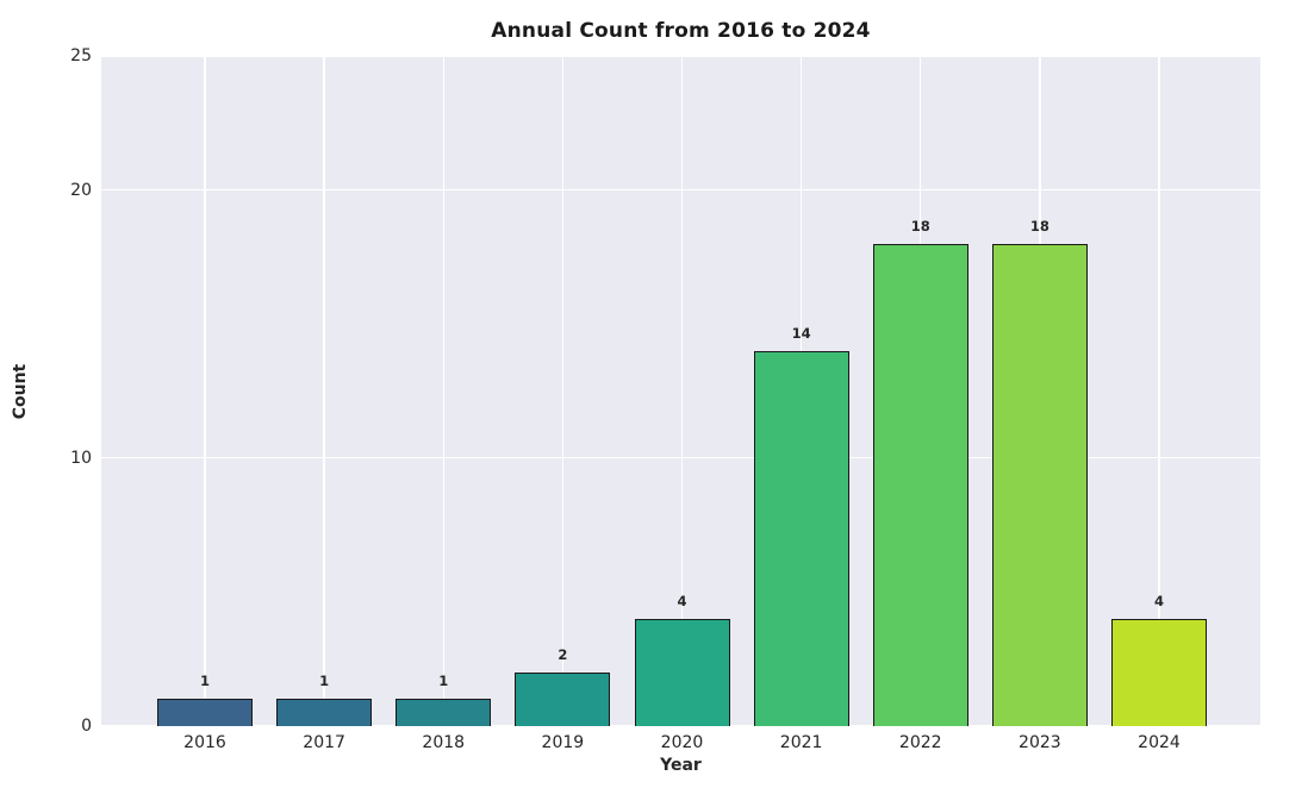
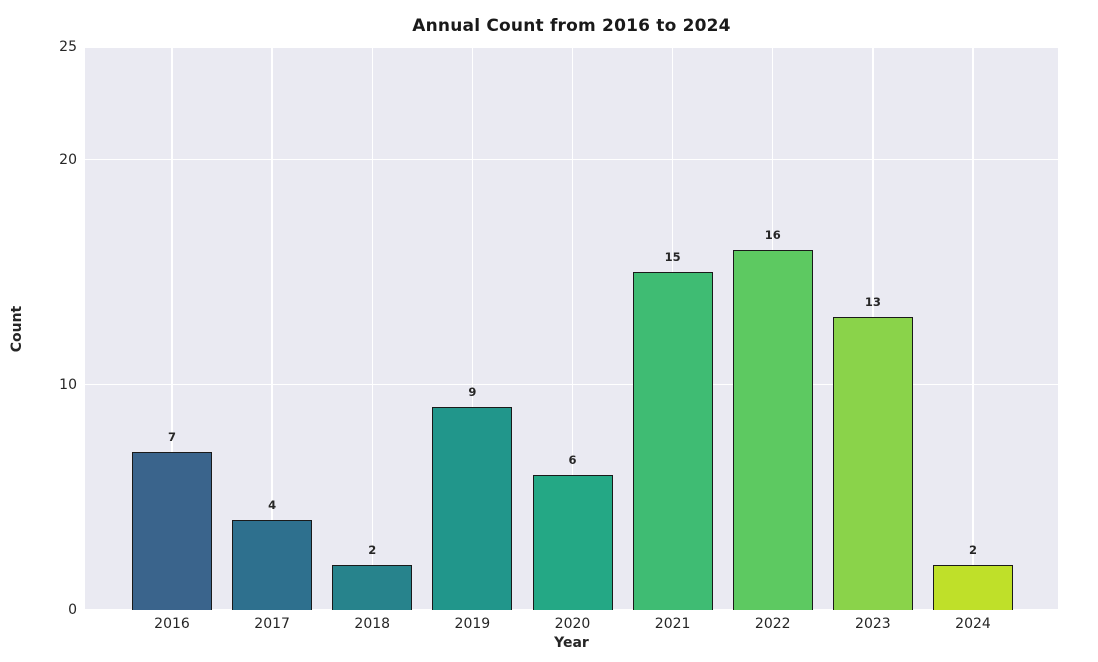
2016: 1 -> 7
2017: 1 -> 4
2018: 1 -> 2
2019: 2 -> 9
2020: 4 -> 6
2021: 14 -> 15
2022: 18 -> 16
2023: 18 -> 13
2024: 4 -> 2
